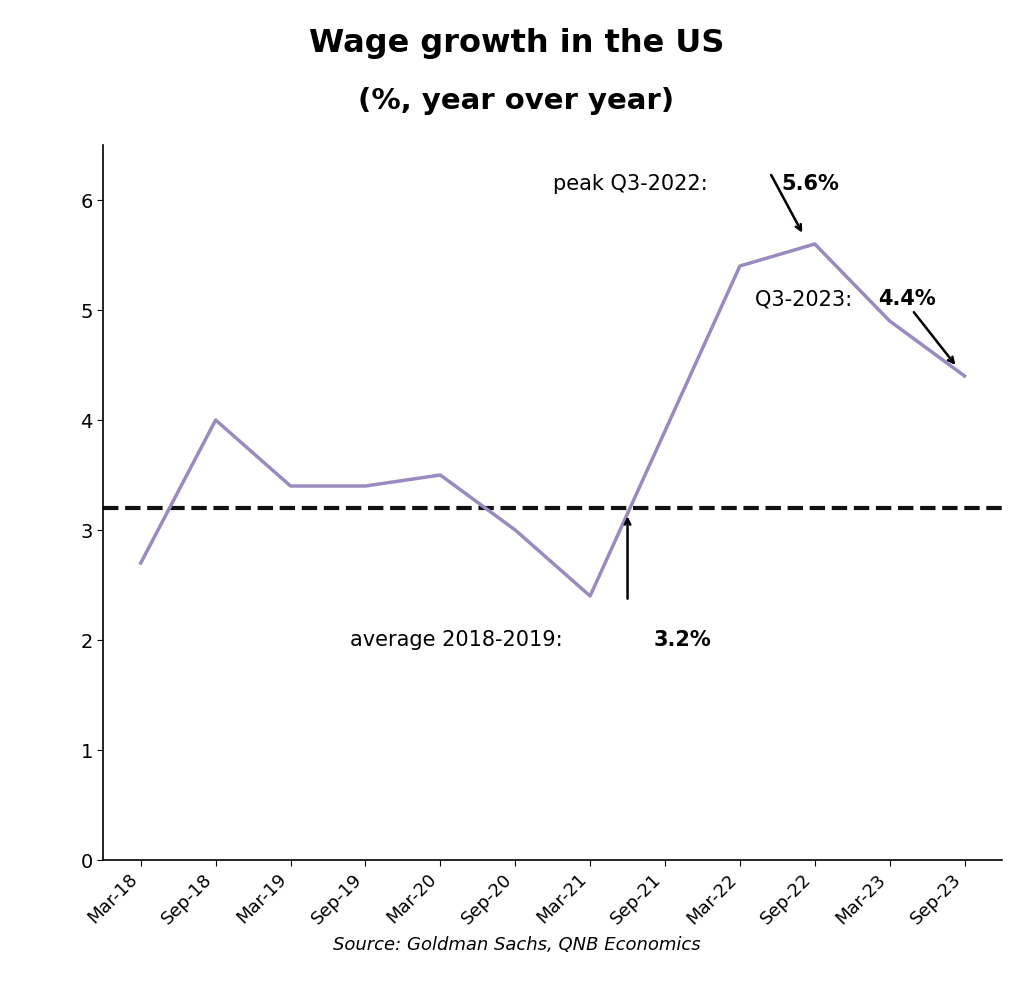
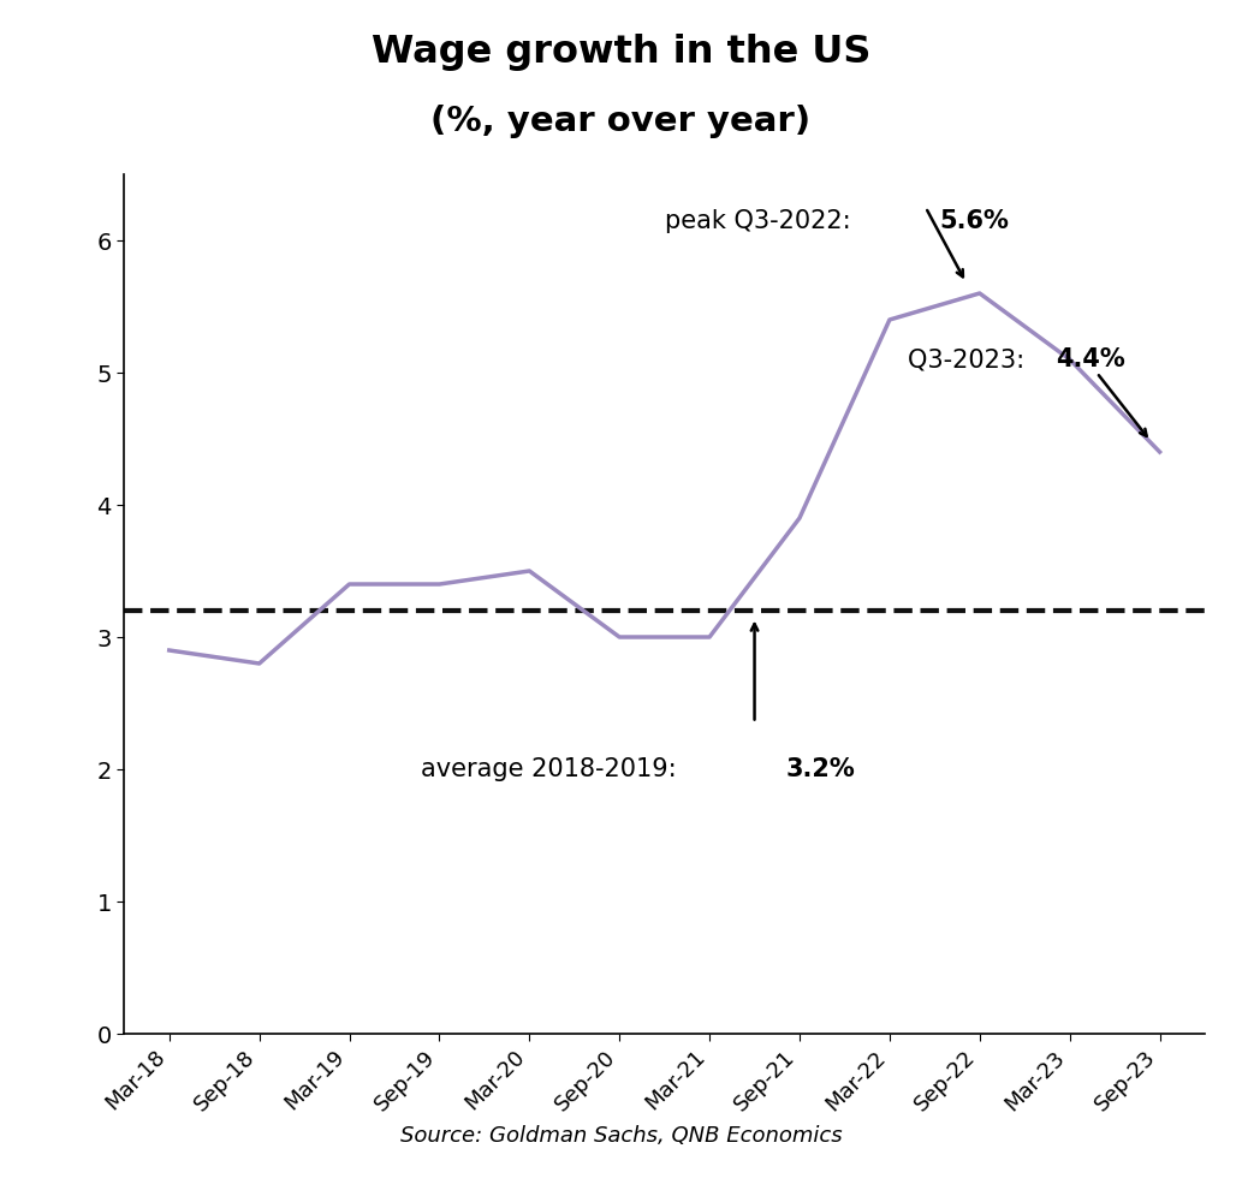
Mar-18: 2.7 -> 2.9
Sep-18: 4.0 -> 2.8
Mar-21: 2.4 -> 3.0
Mar-23: 4.9 -> 5.1
